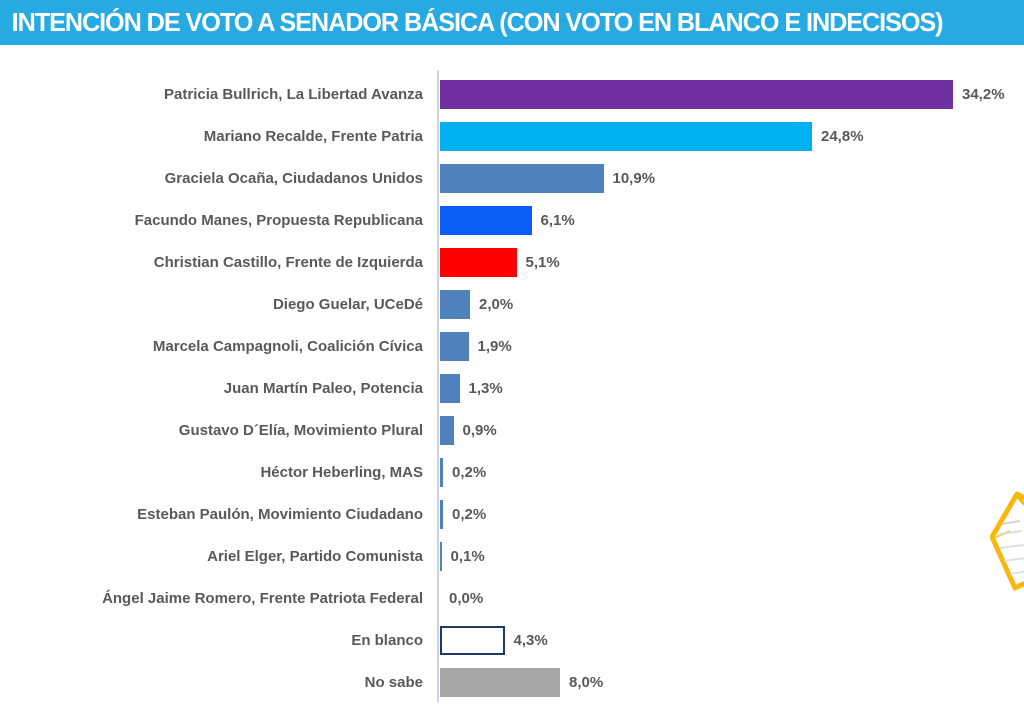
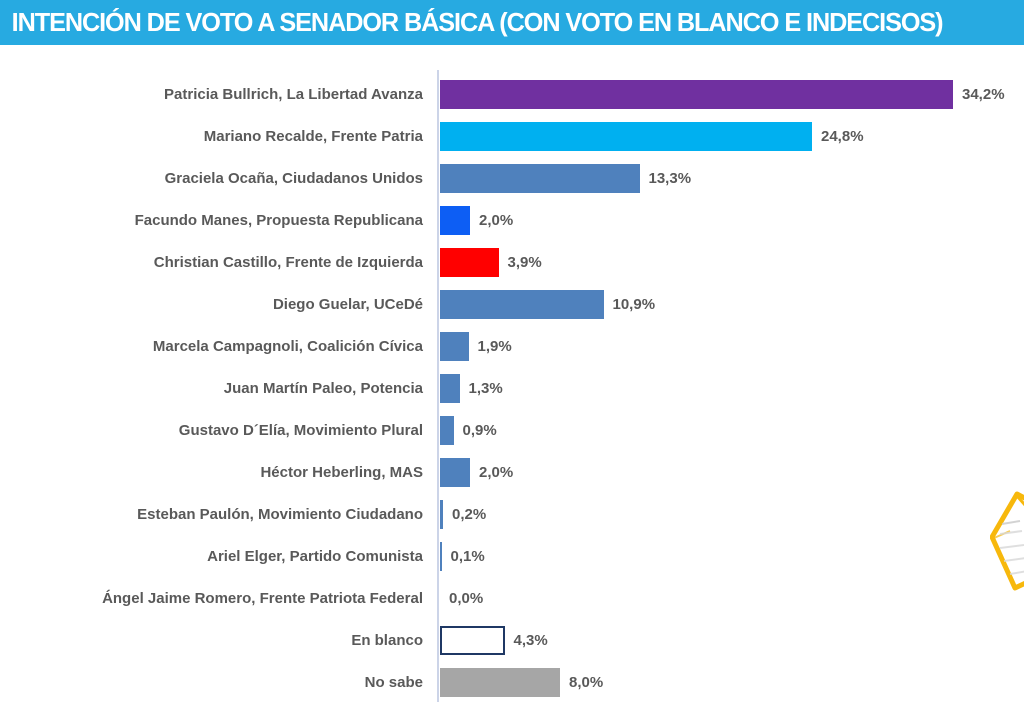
Graciela Ocaña, Ciudadanos Unidos: 10,9% -> 13,3%
Facundo Manes, Propuesta Republicana: 6,1% -> 2,0%
Christian Castillo, Frente de Izquierda: 5,1% -> 3,9%
Diego Guelar, UCeDé: 2,0% -> 10,9%
Héctor Heberling, MAS: 0,2% -> 2,0%
